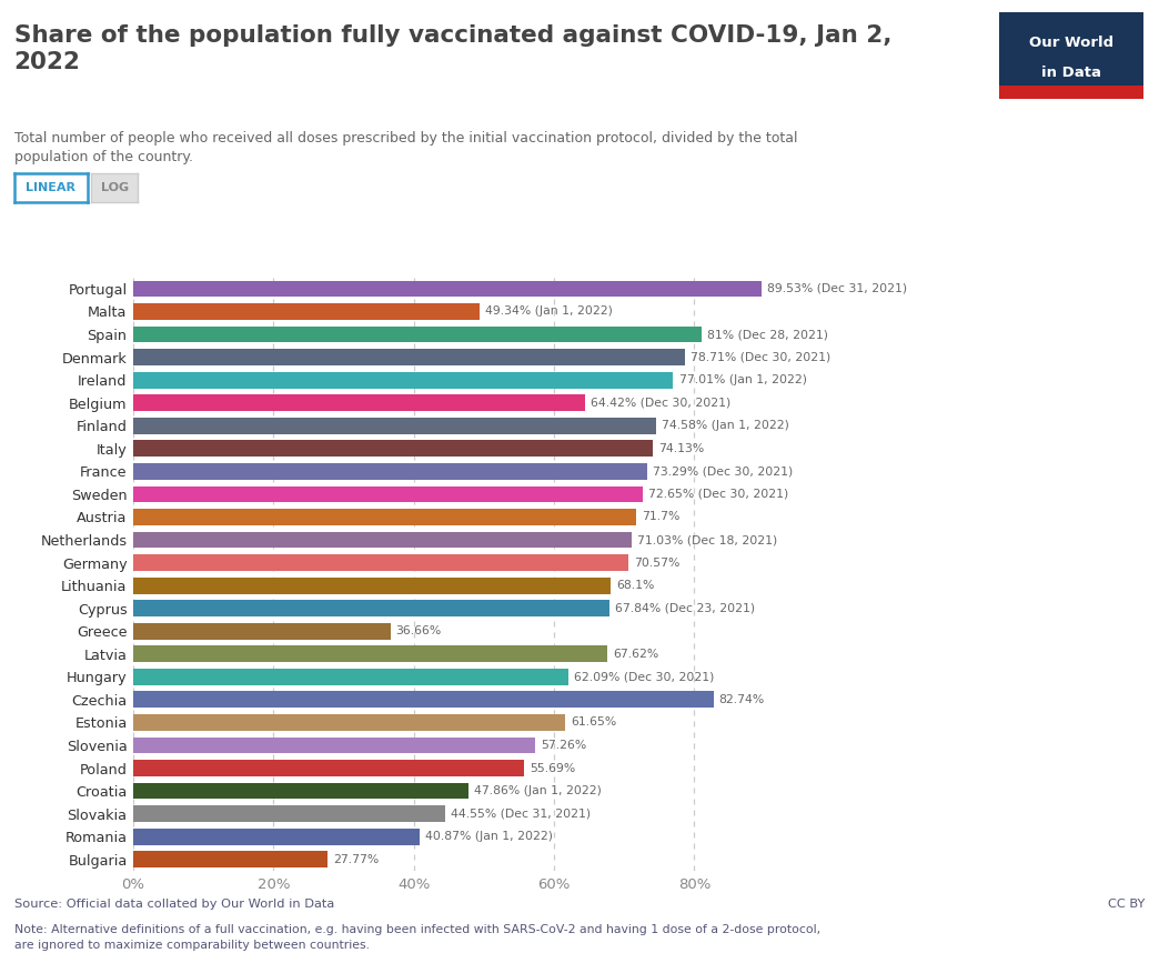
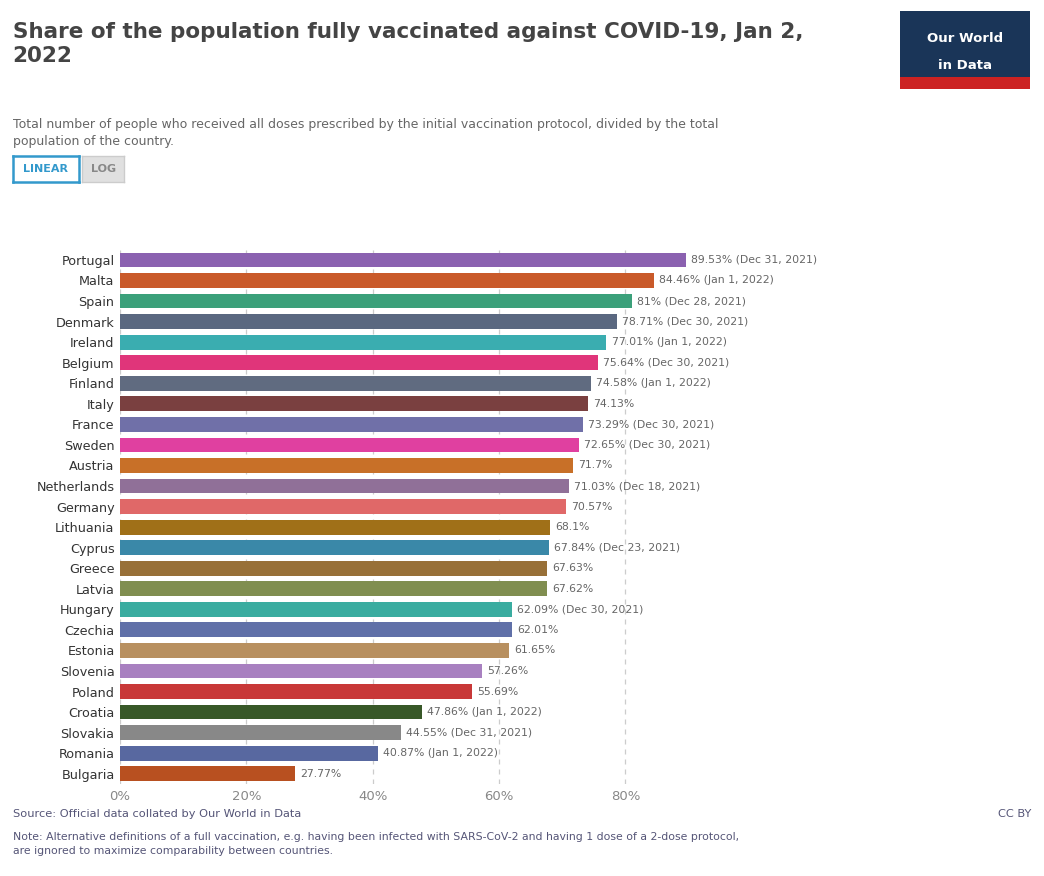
Malta: 49.34% -> 84.46%
Belgium: 64.42% -> 75.64%
Greece: 36.66% -> 67.63%
Czechia: 82.74% -> 62.01%
